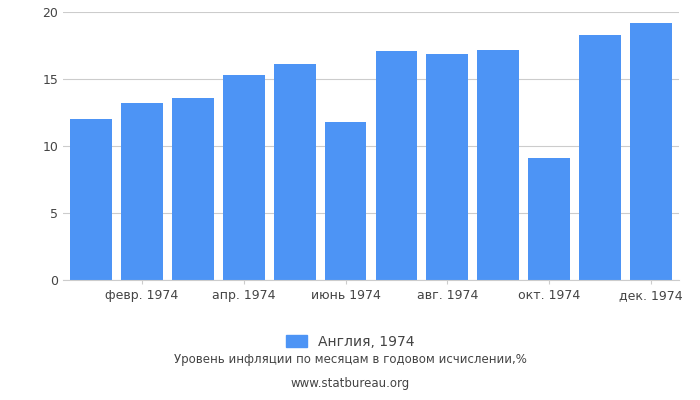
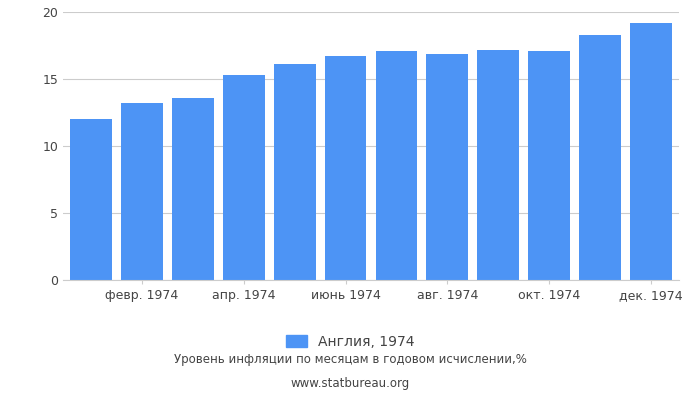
июнь 1974: 11.8 -> 16.7
окт. 1974: 9.1 -> 17.1
